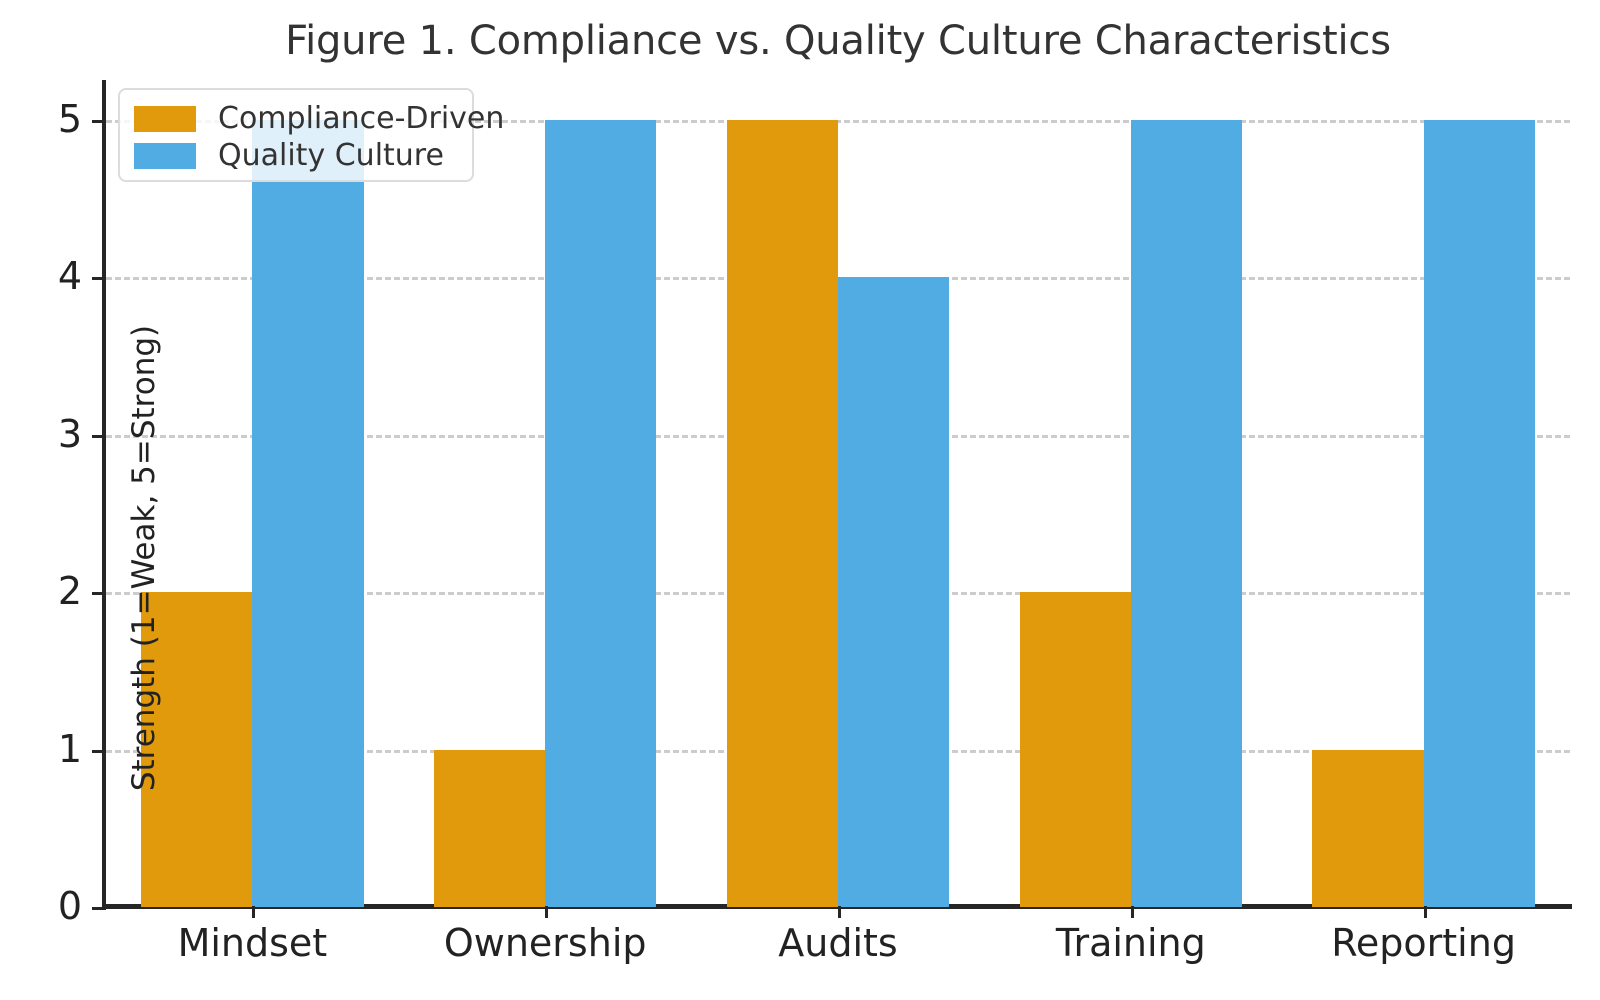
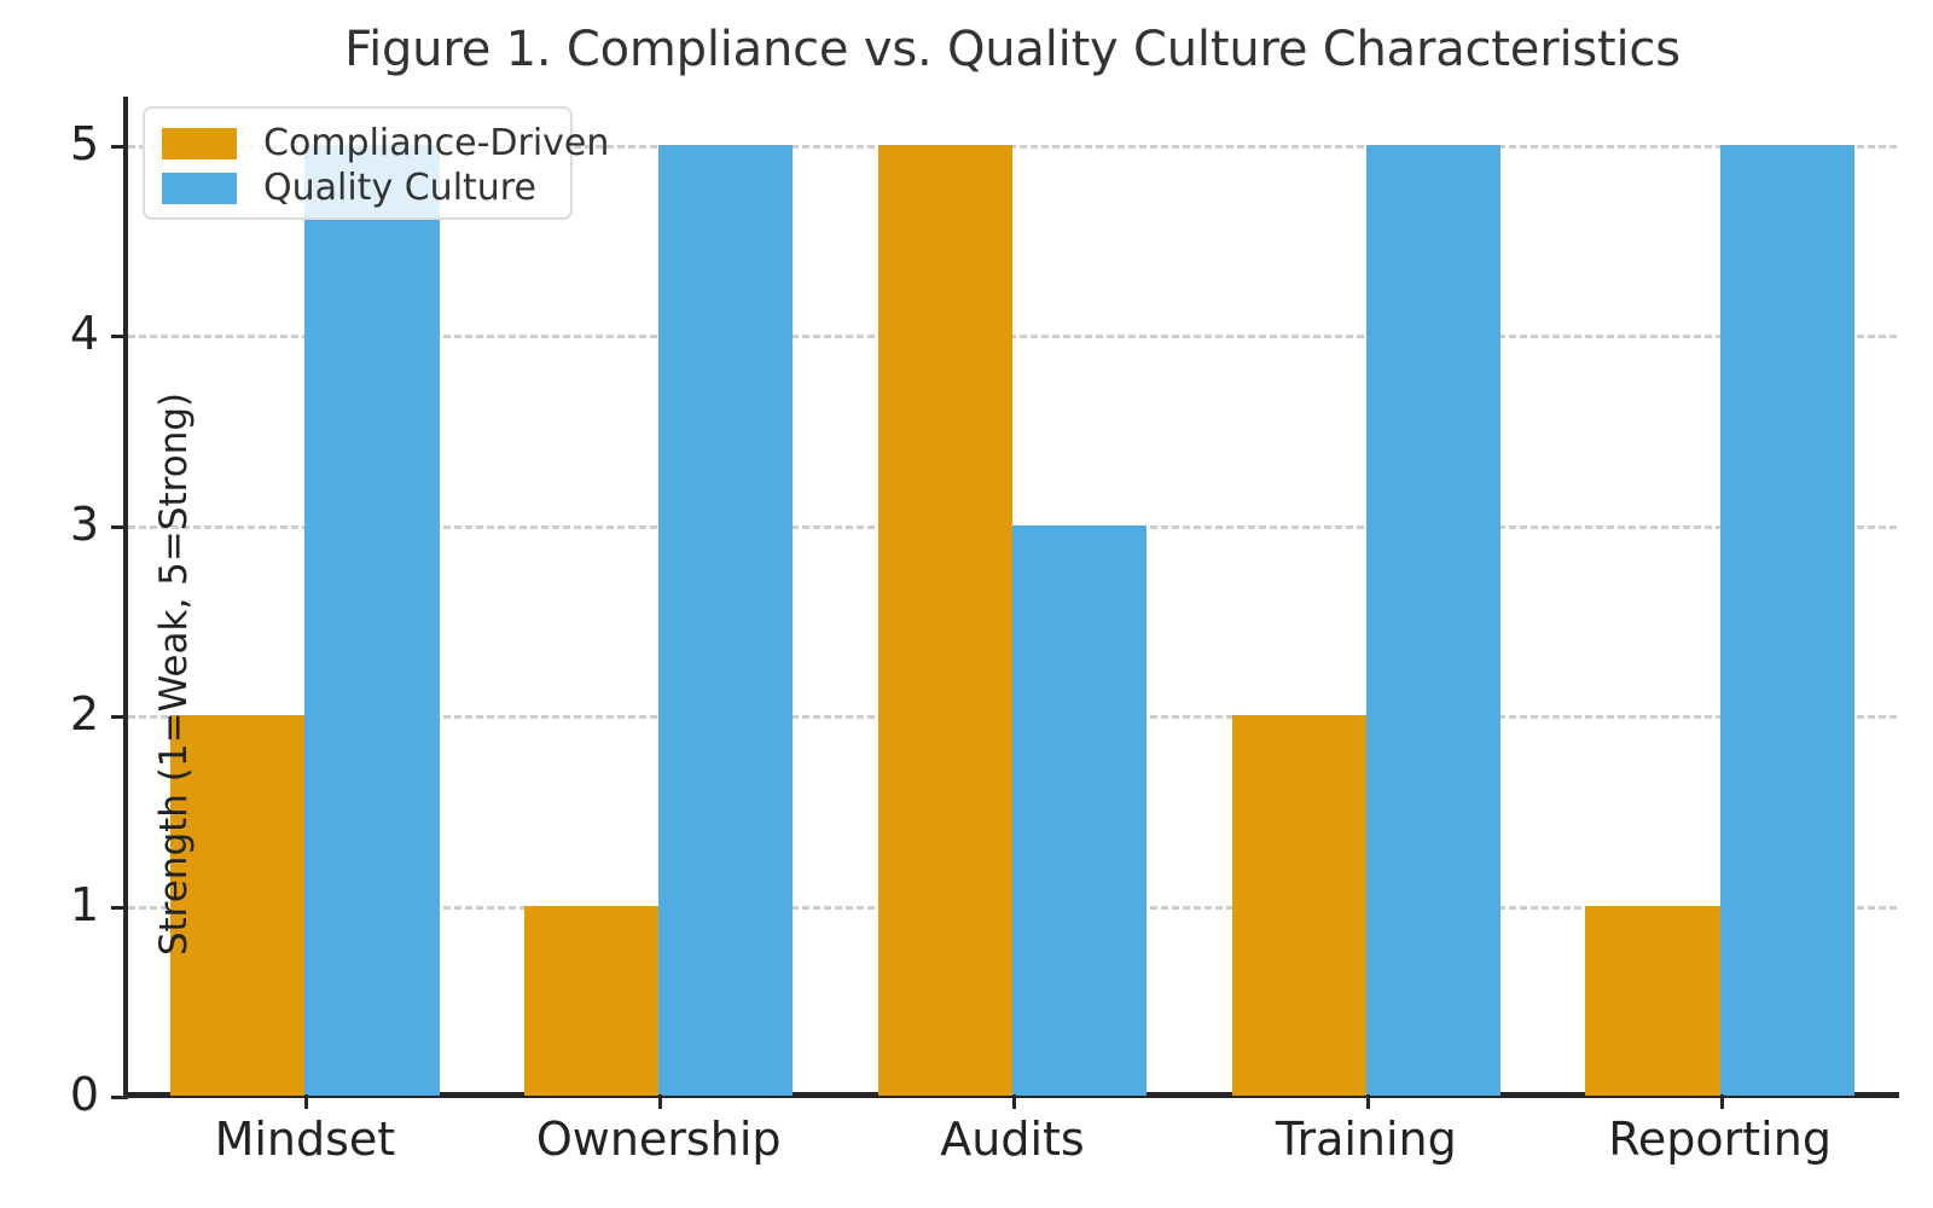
Quality Culture/Audits: 4 -> 3
